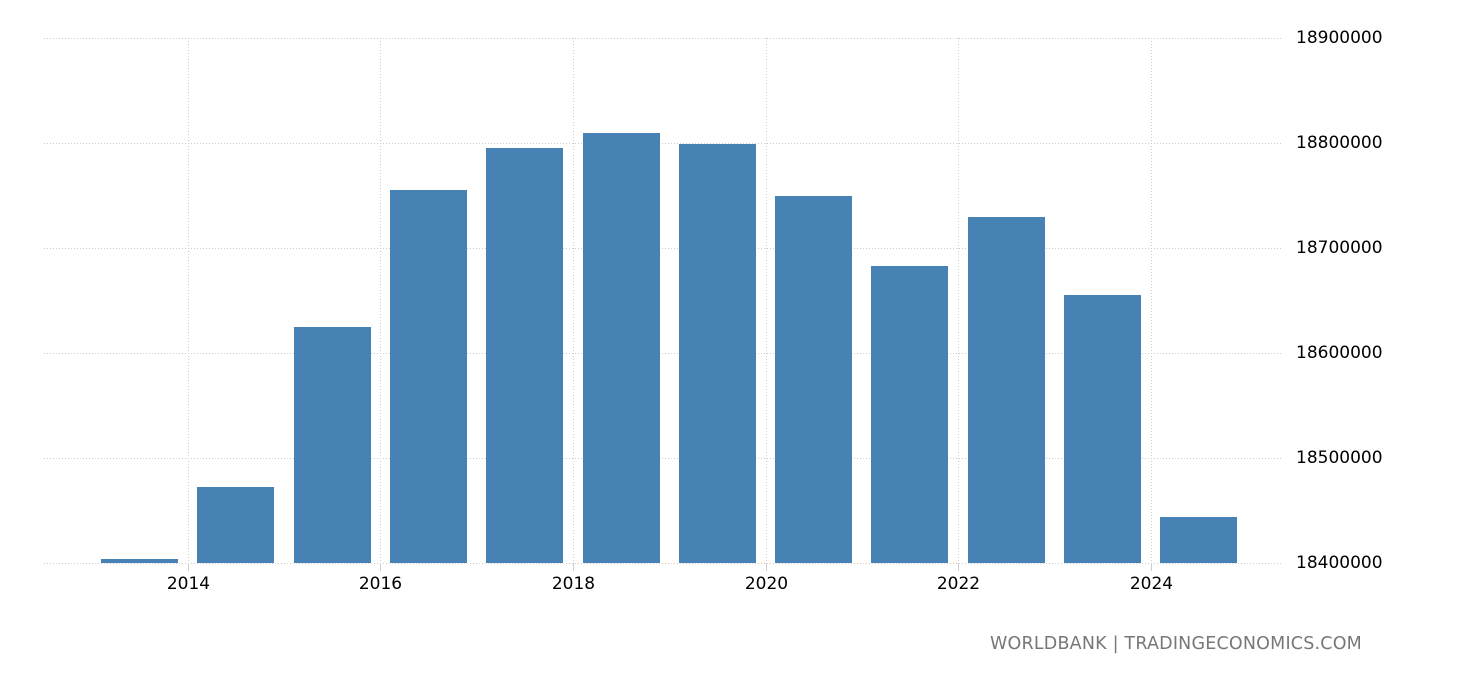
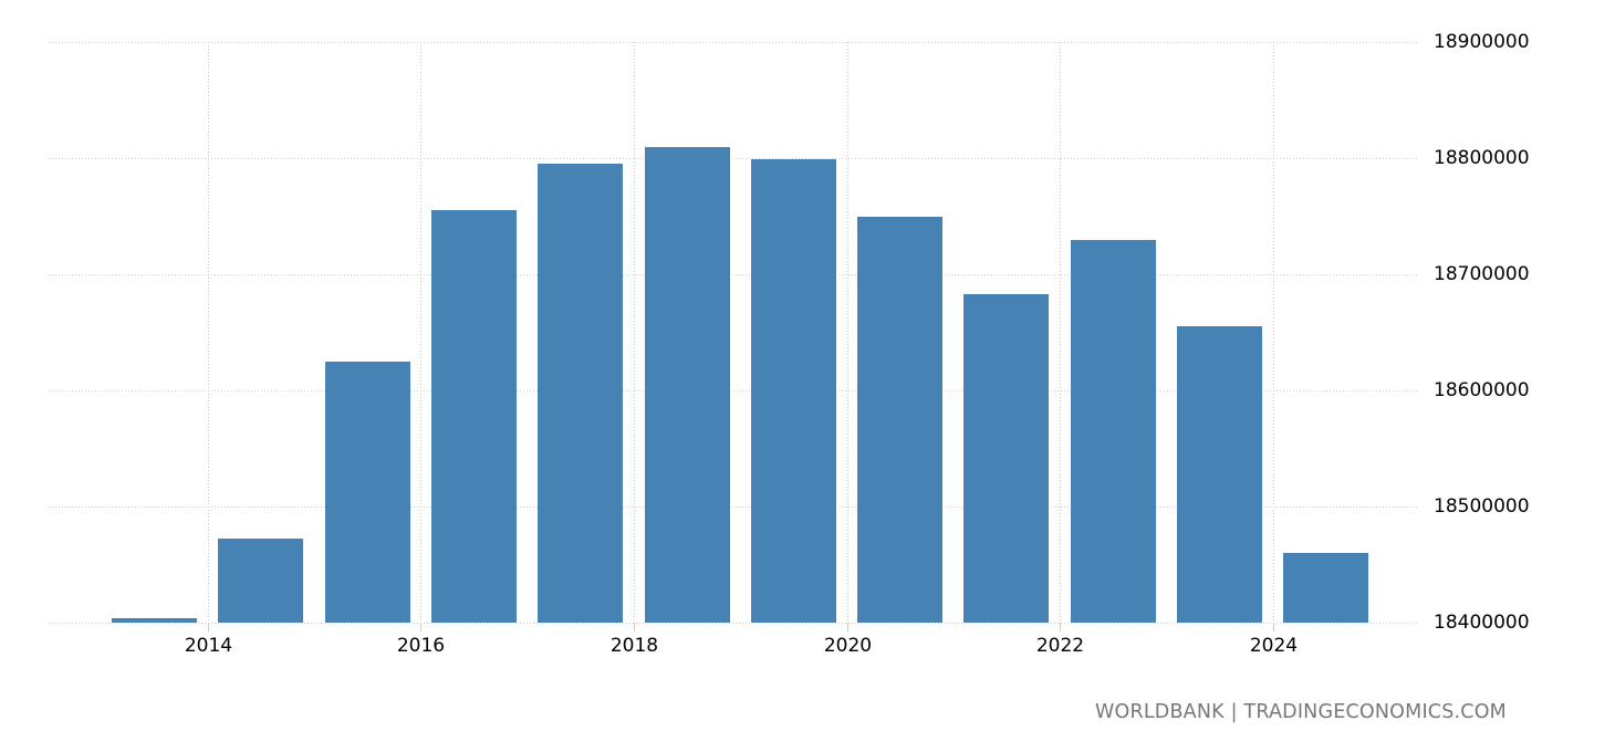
2024: 18444000 -> 18460000
